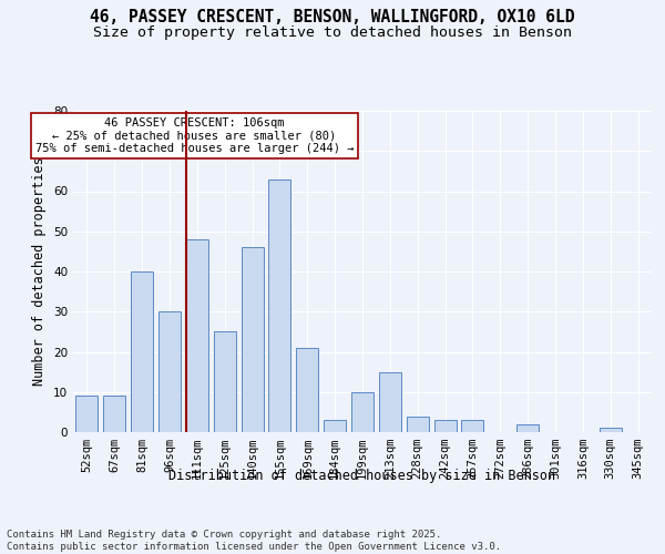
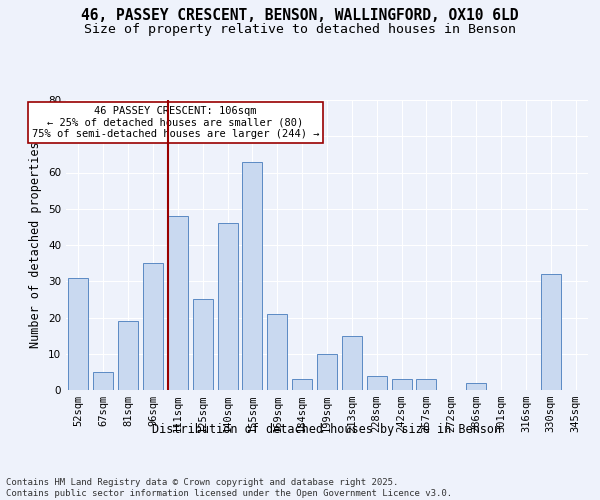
52sqm: 9 -> 31
67sqm: 9 -> 5
81sqm: 40 -> 19
96sqm: 30 -> 35
330sqm: 1 -> 32
